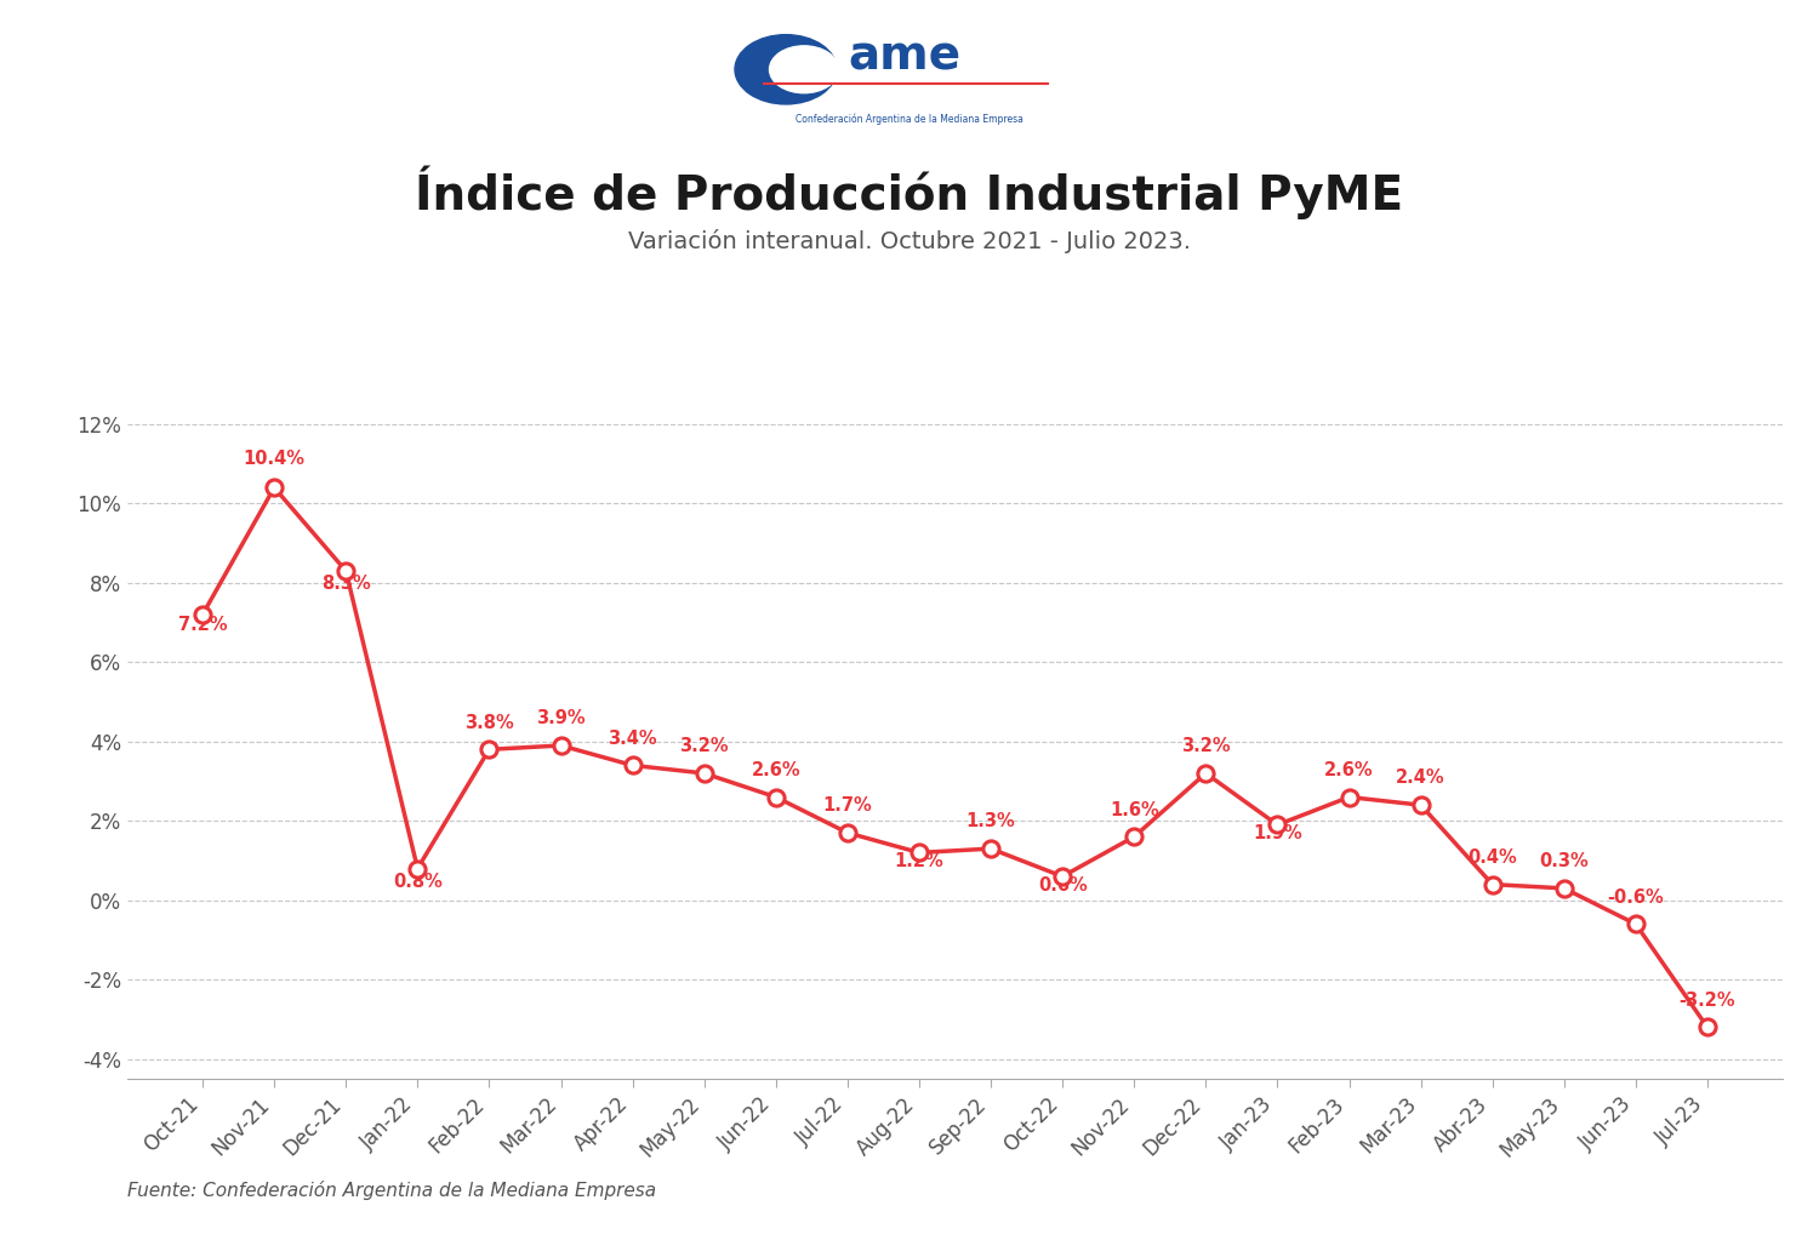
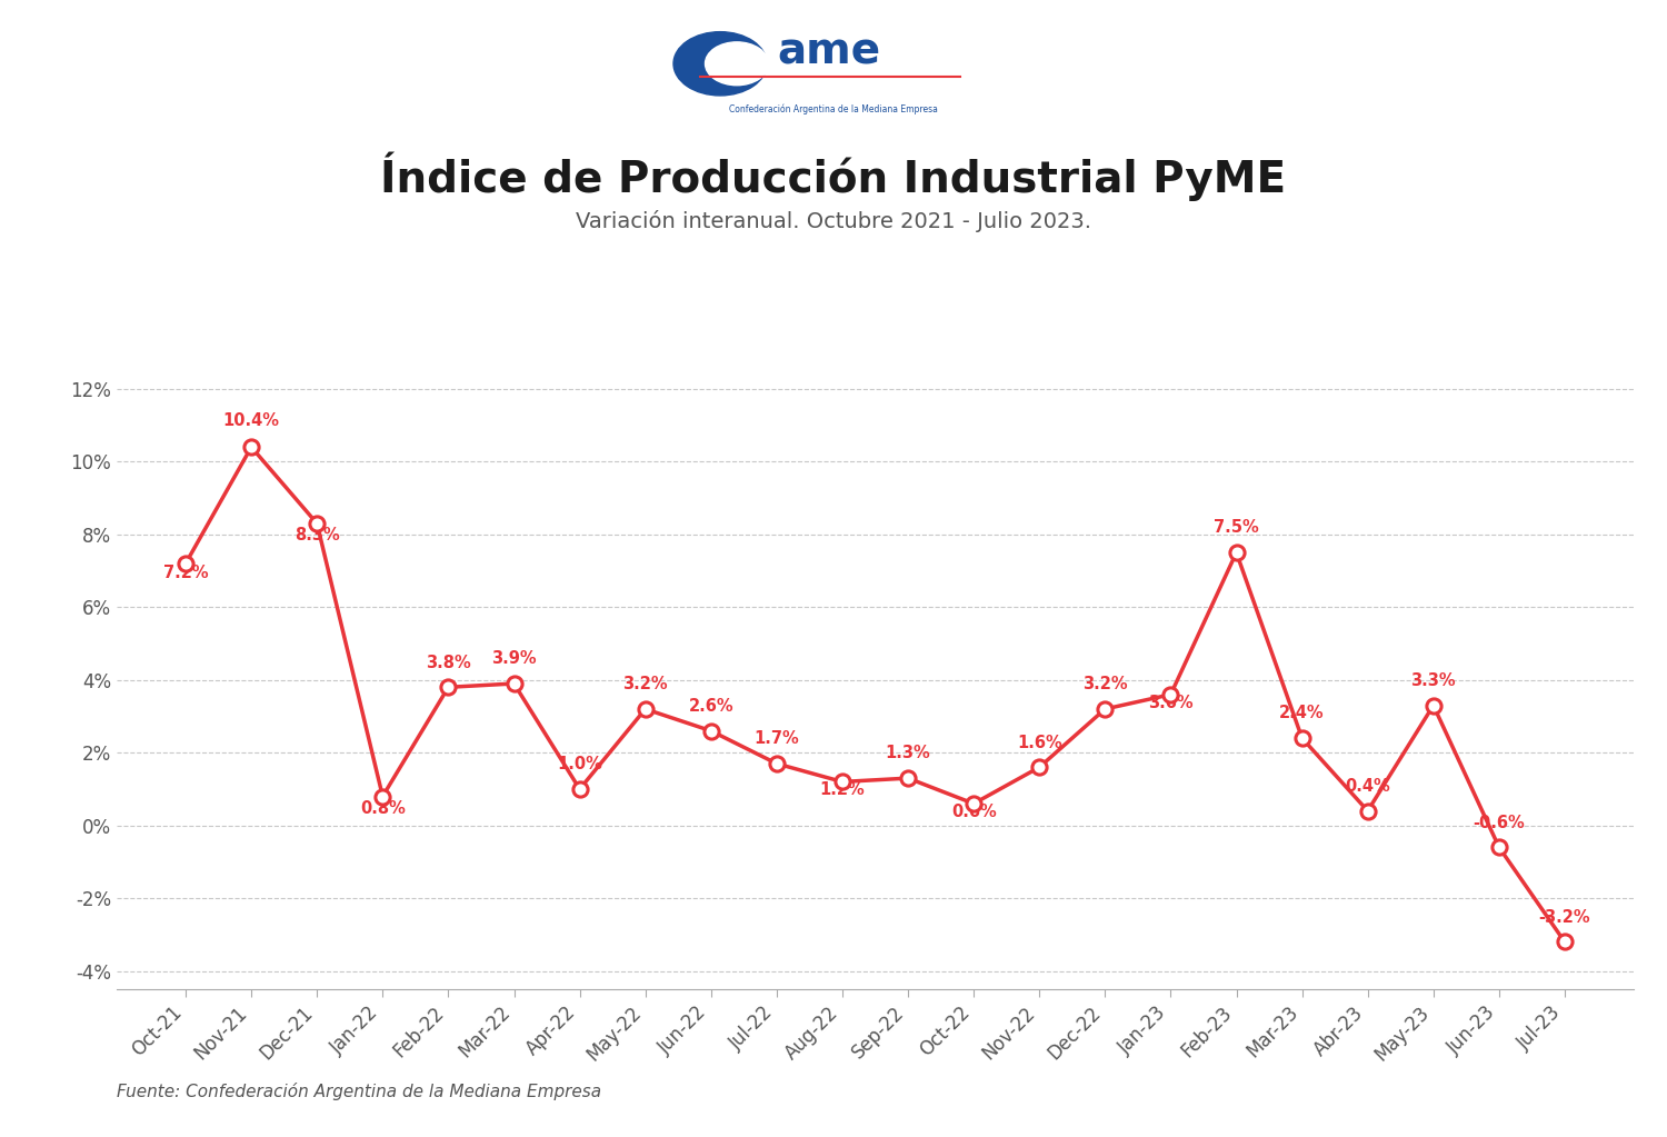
Apr-22: 3.4% -> 1.0%
Jan-23: 1.9% -> 3.6%
Feb-23: 2.6% -> 7.5%
May-23: 0.3% -> 3.3%
